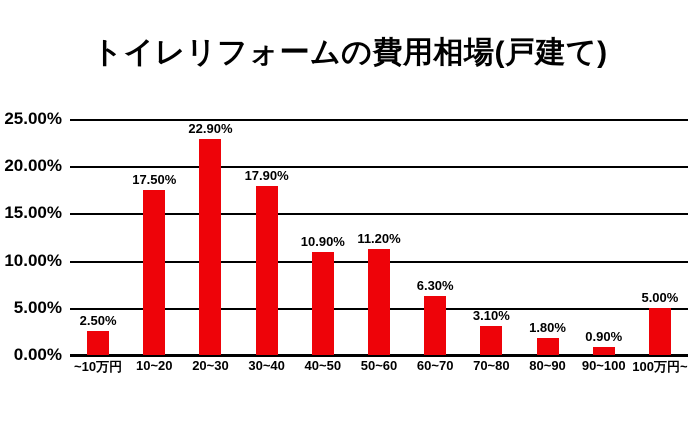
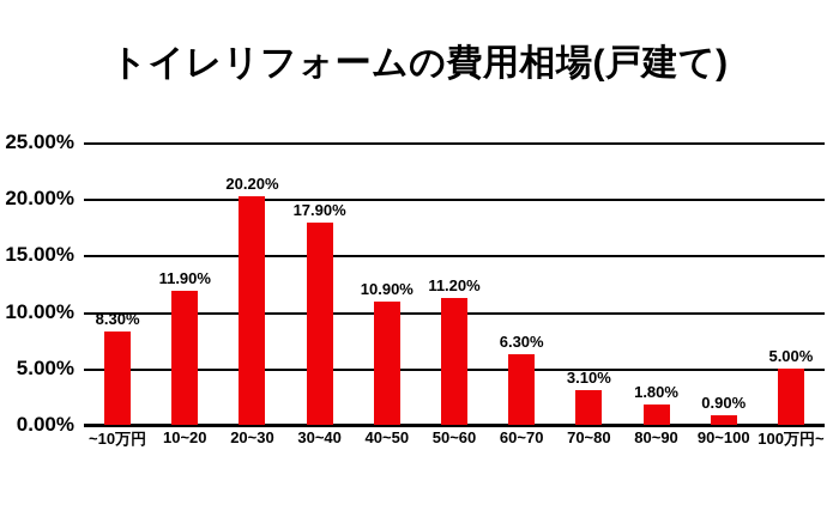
~10万円: 2.50% -> 8.30%
10~20: 17.50% -> 11.90%
20~30: 22.90% -> 20.20%
